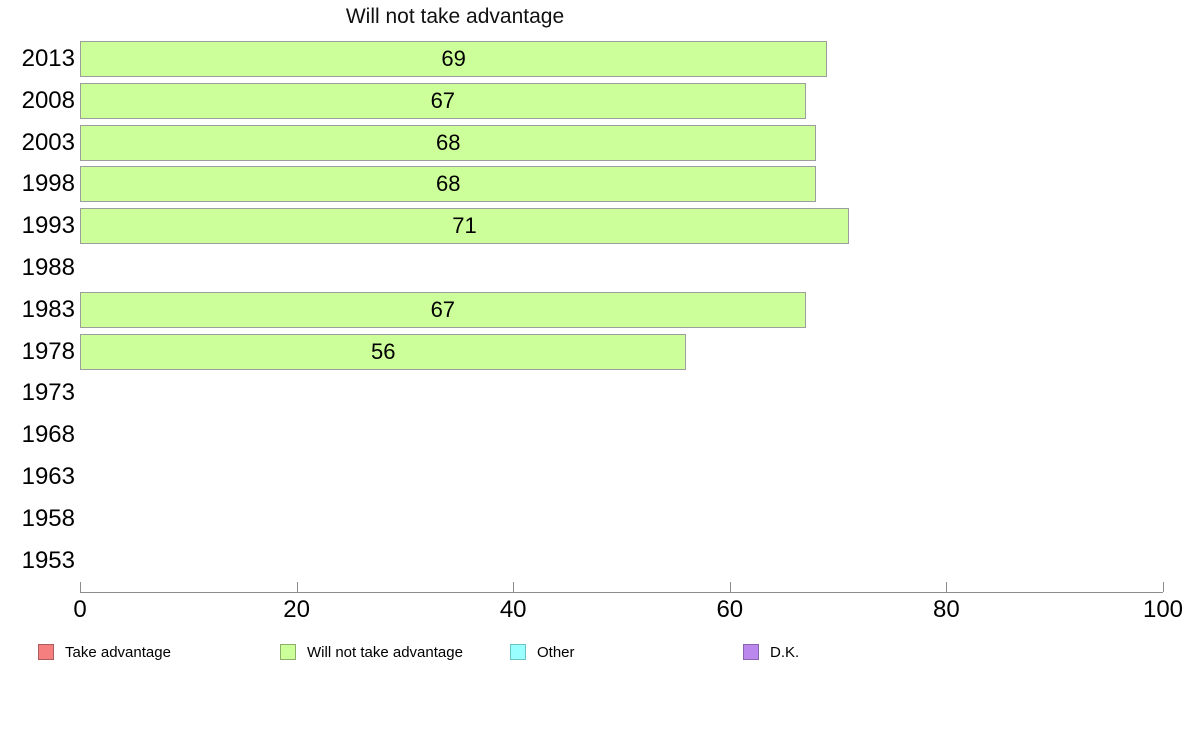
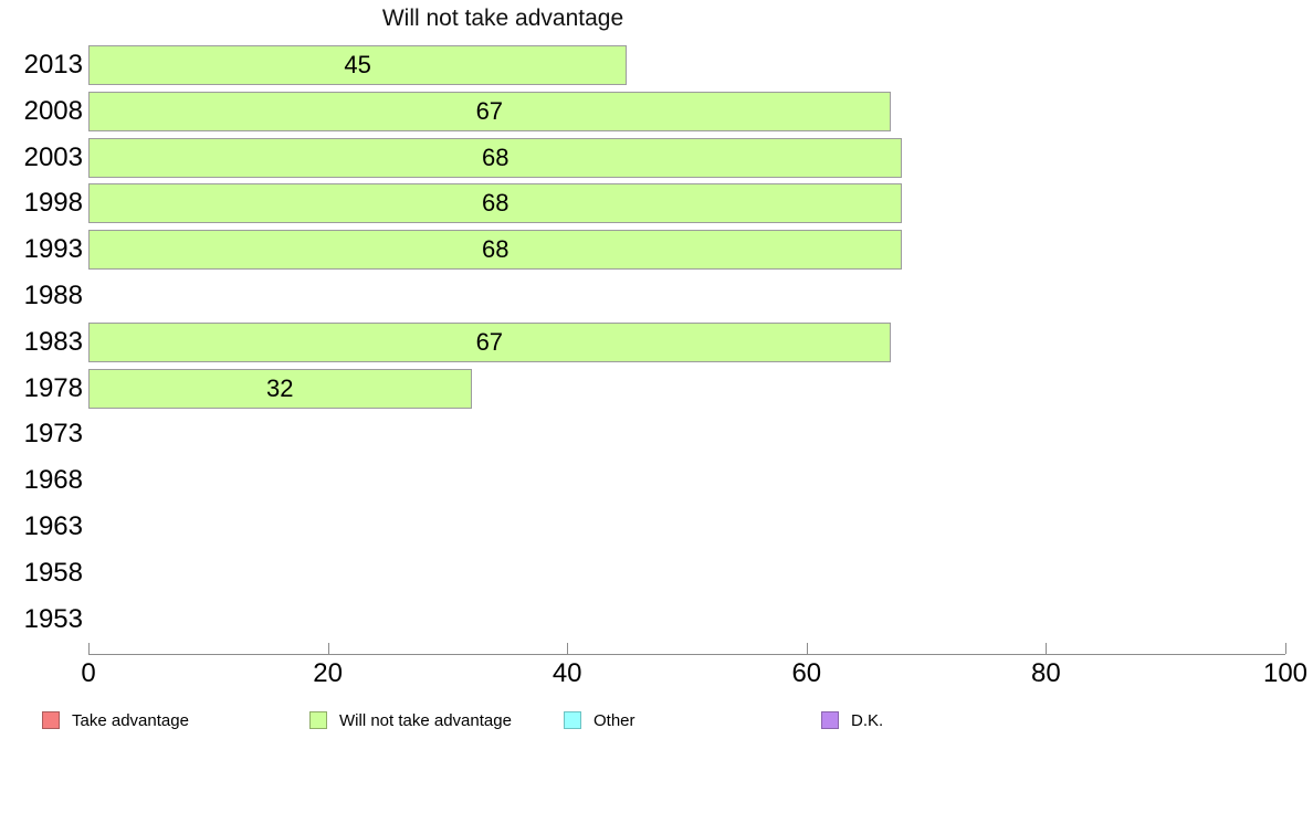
2013: 69 -> 45
1993: 71 -> 68
1978: 56 -> 32
